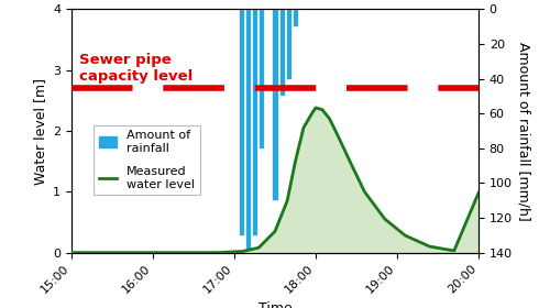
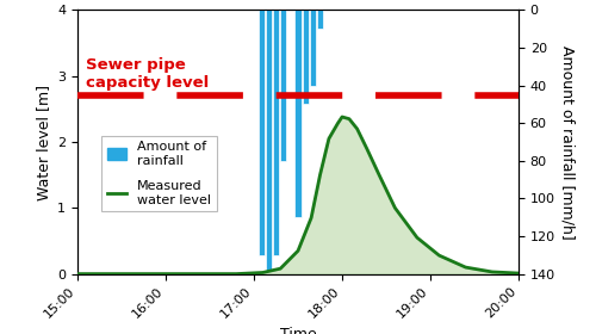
Measured water level/20:00: 0.98 -> 0.01
